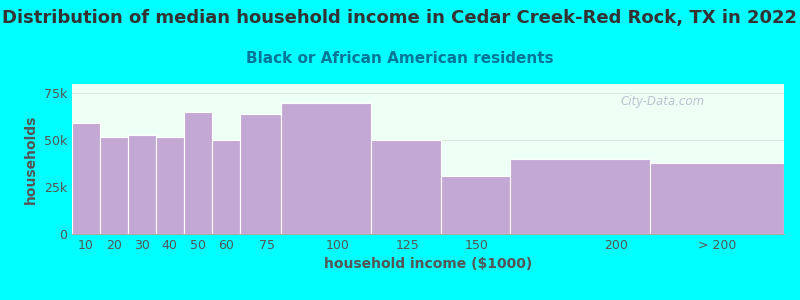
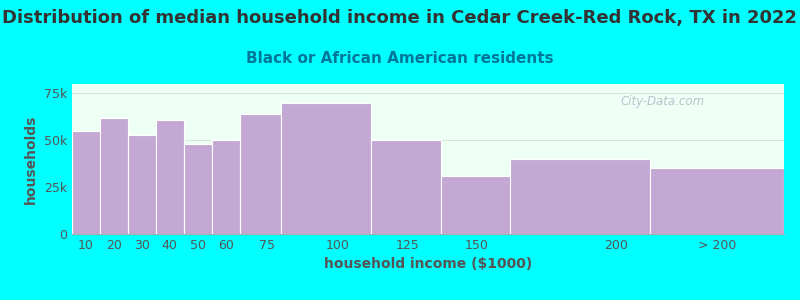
10: 59k -> 55k
20: 52k -> 62k
40: 52k -> 61k
50: 65k -> 48k
> 200: 38k -> 35k
